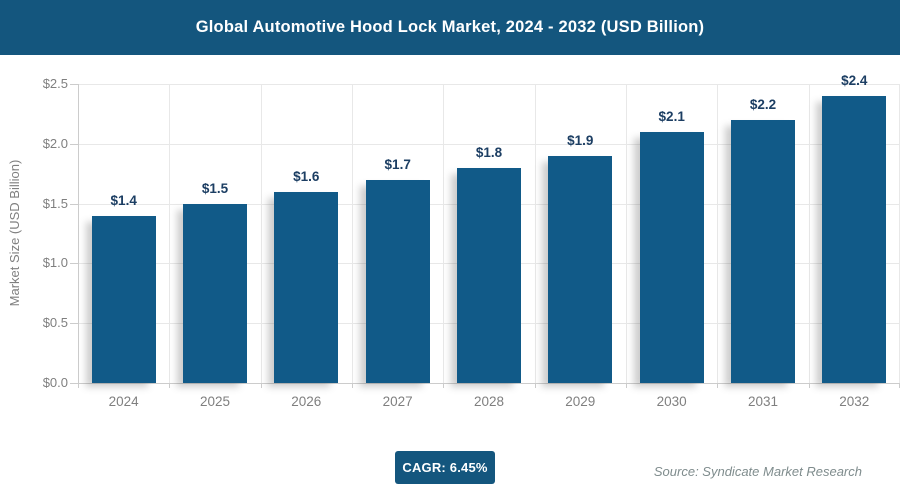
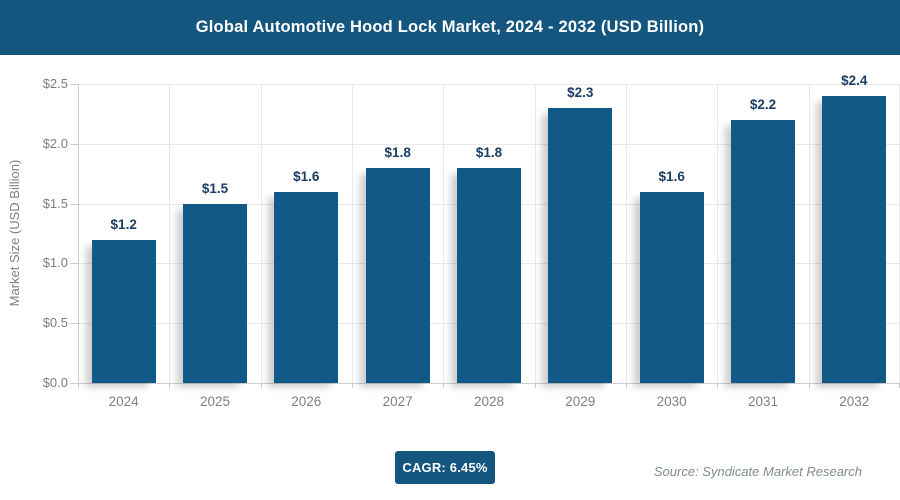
2024: $1.4 -> $1.2
2027: $1.7 -> $1.8
2029: $1.9 -> $2.3
2030: $2.1 -> $1.6
